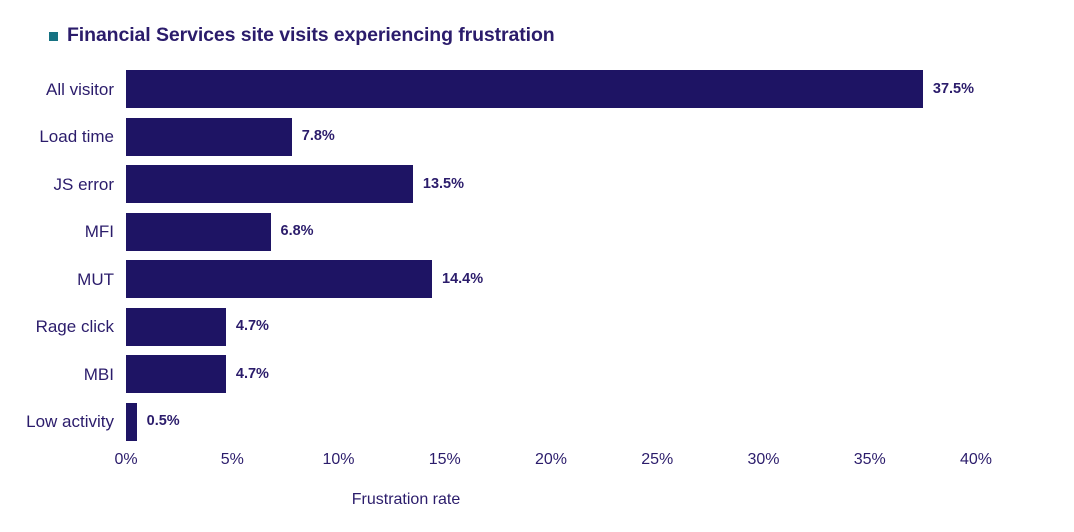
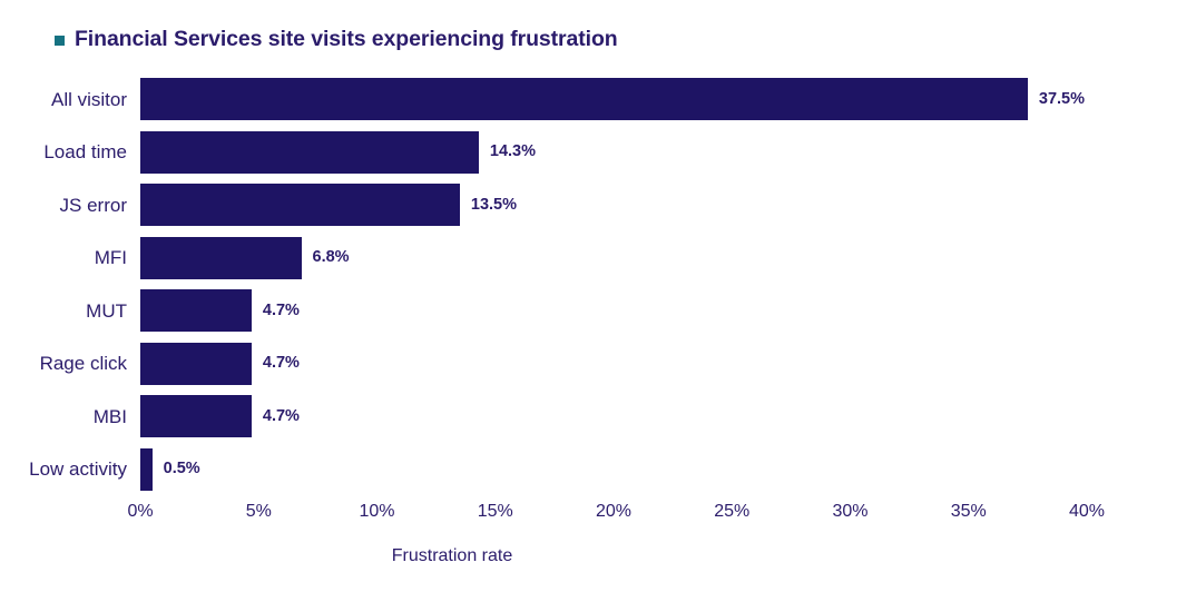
Load time: 7.8% -> 14.3%
MUT: 14.4% -> 4.7%
